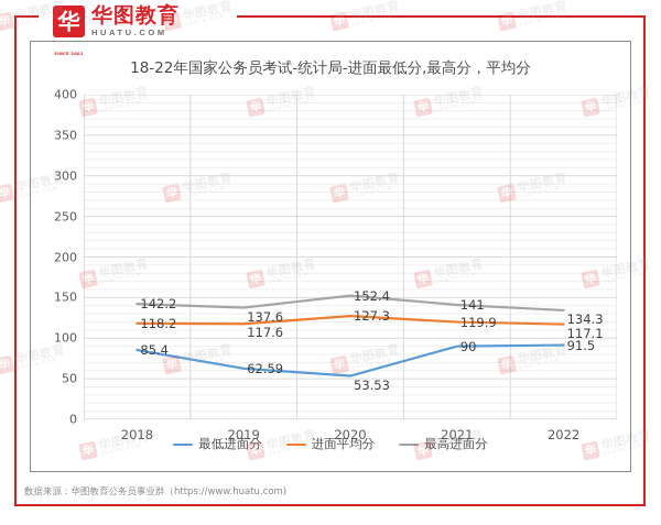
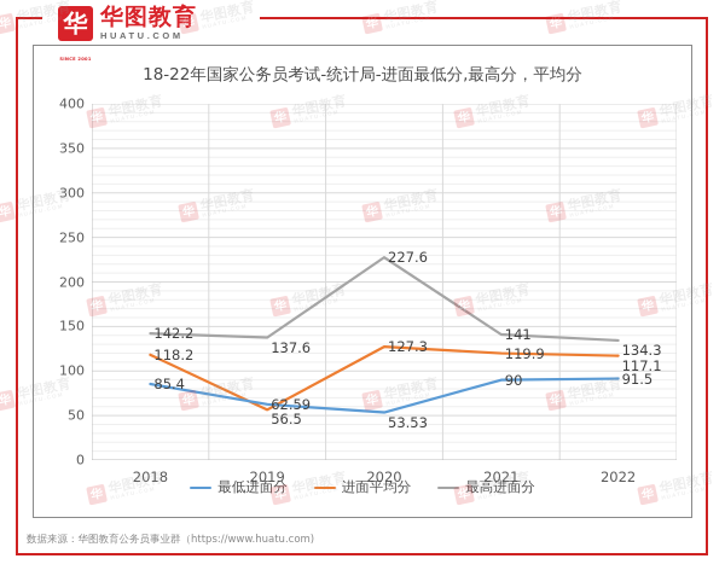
进面平均分/2019: 117.6 -> 56.5
最高进面分/2020: 152.4 -> 227.6
